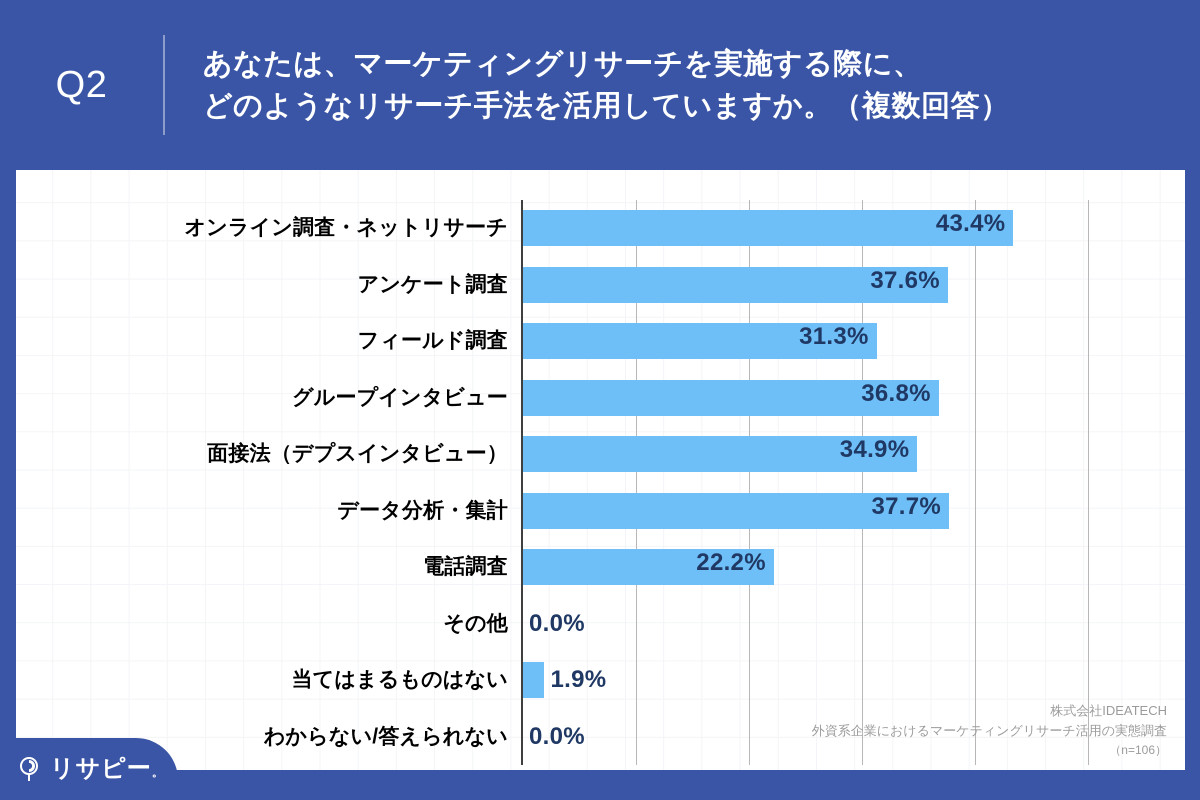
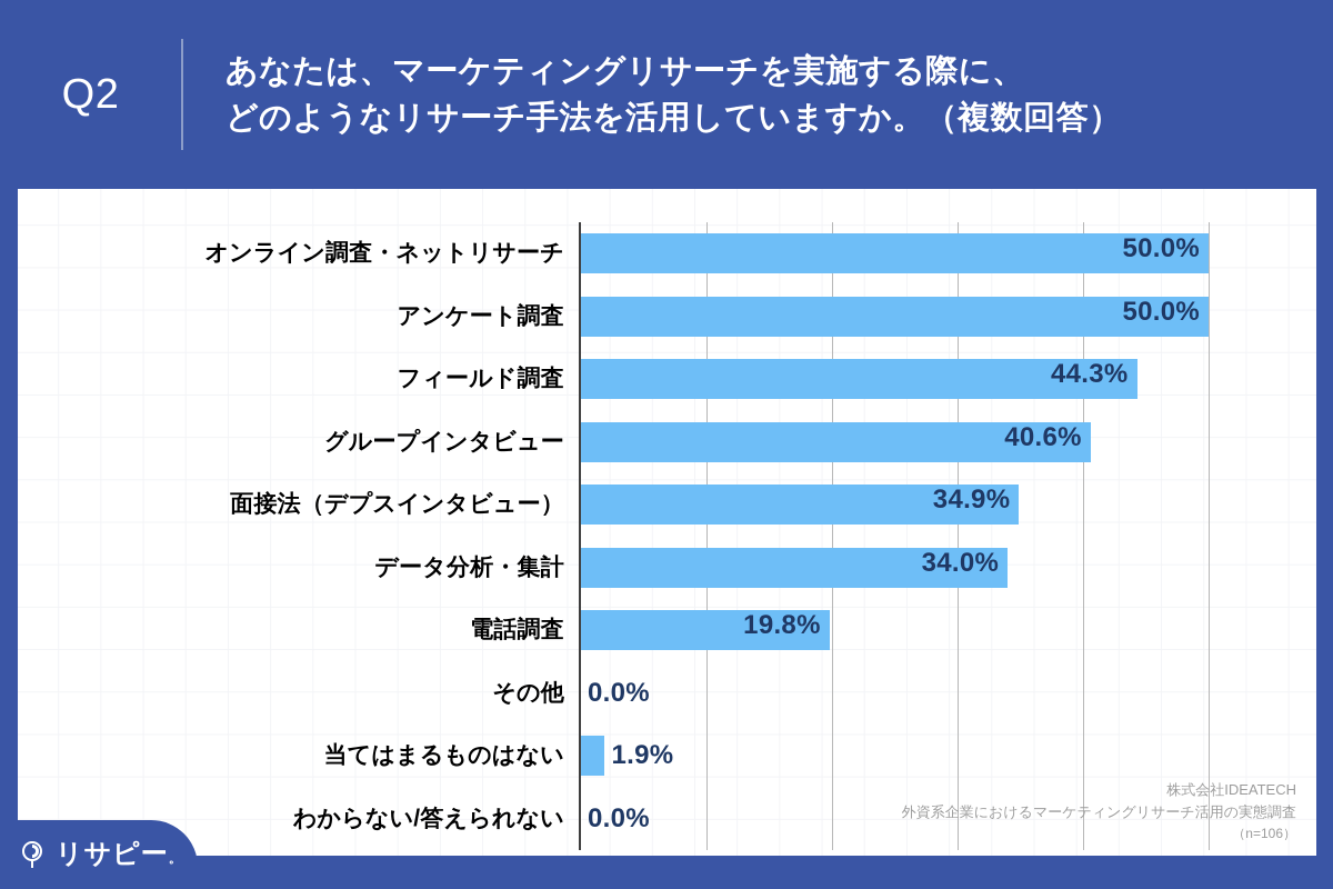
オンライン調査・ネットリサーチ: 43.4% -> 50.0%
アンケート調査: 37.6% -> 50.0%
フィールド調査: 31.3% -> 44.3%
グループインタビュー: 36.8% -> 40.6%
データ分析・集計: 37.7% -> 34.0%
電話調査: 22.2% -> 19.8%
